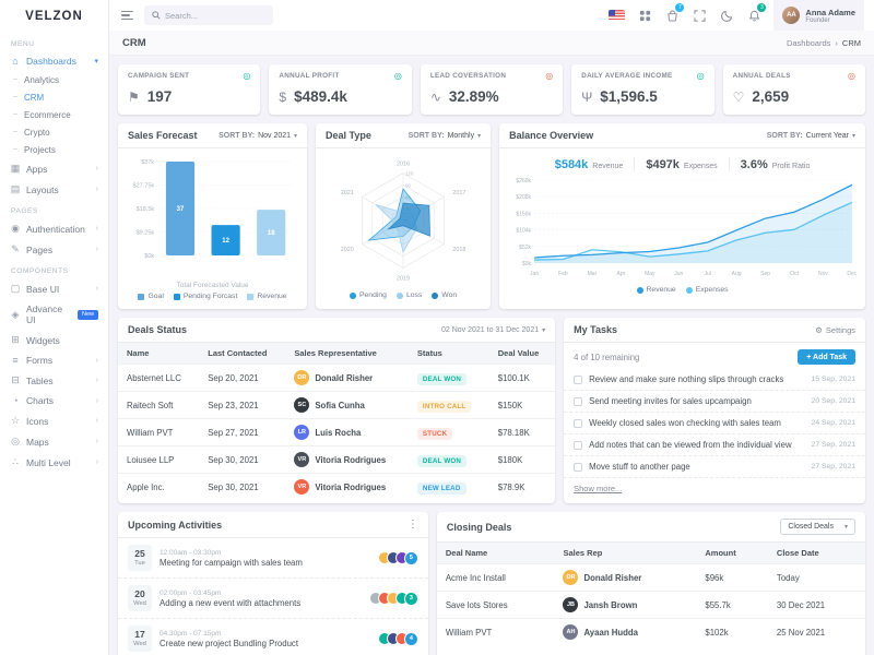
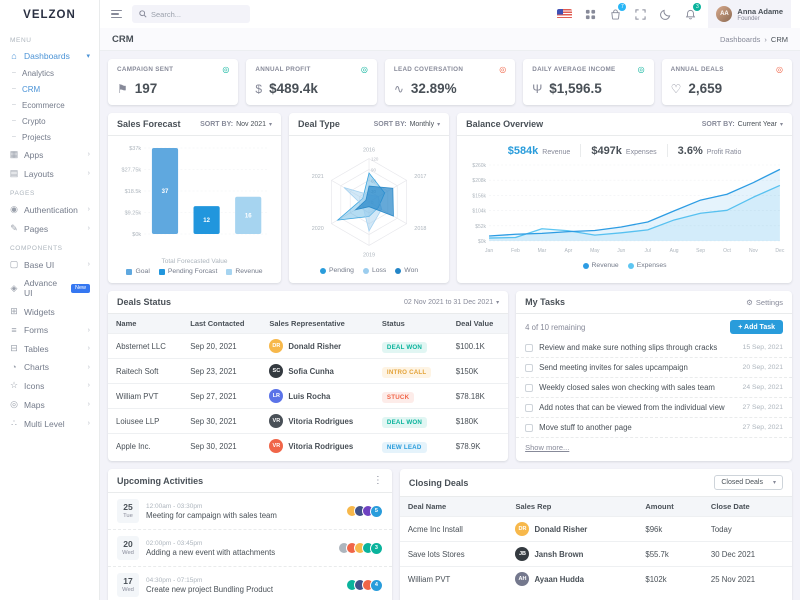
Sales Forecast/Revenue: 18 -> 16
